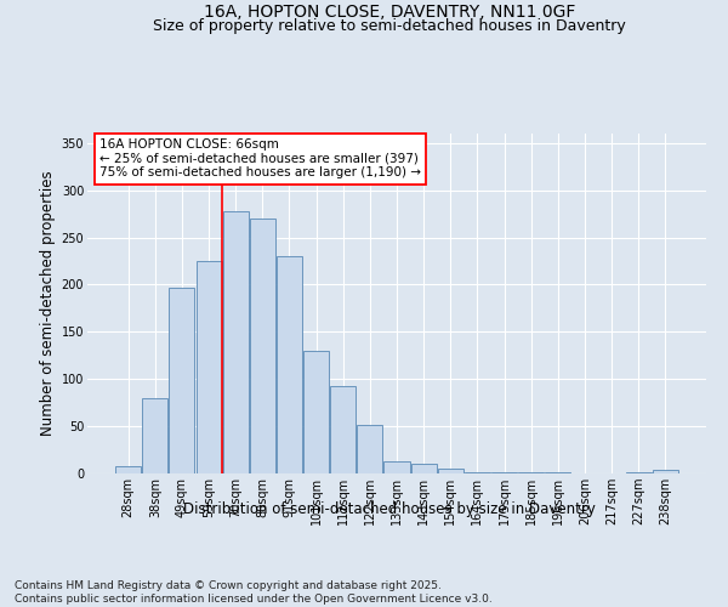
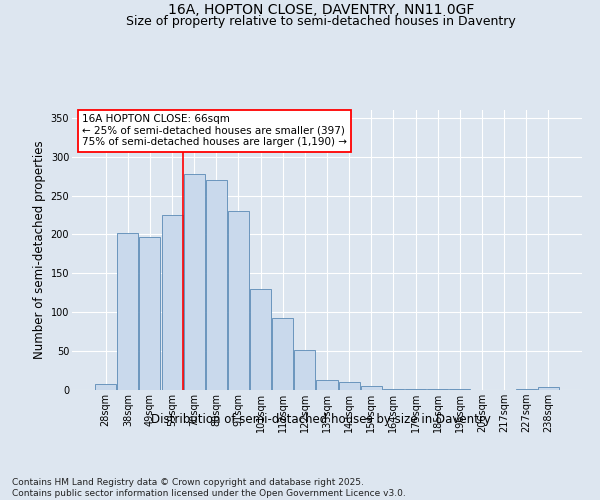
38sqm: 80 -> 202
